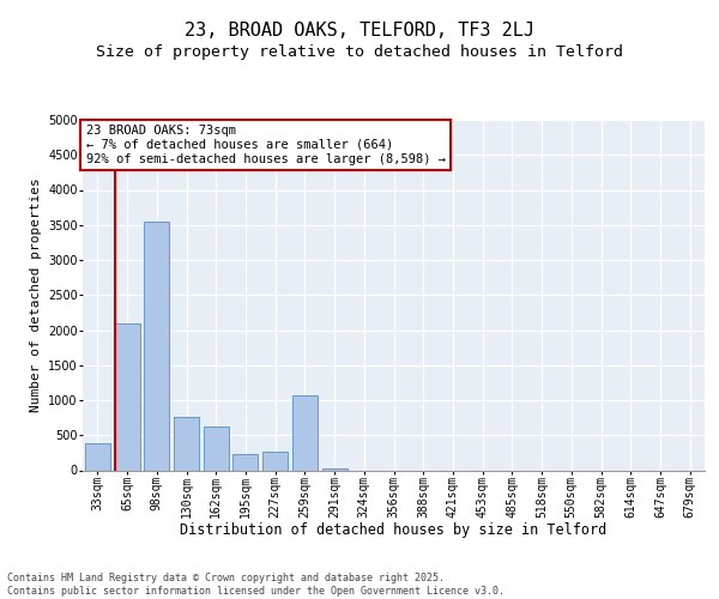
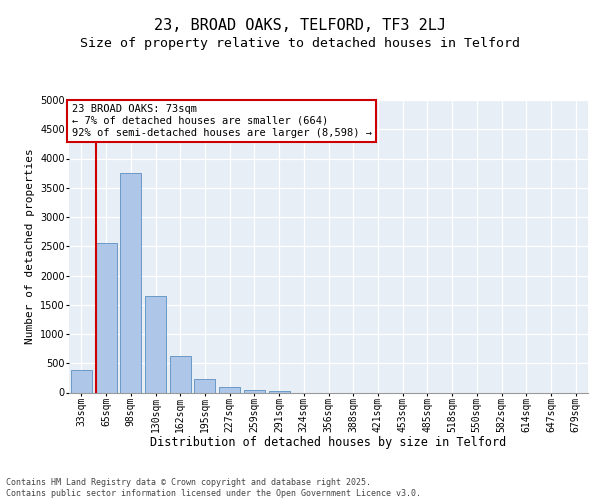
65sqm: 2100 -> 2550
98sqm: 3540 -> 3750
130sqm: 760 -> 1650
227sqm: 260 -> 100
259sqm: 1060 -> 50
